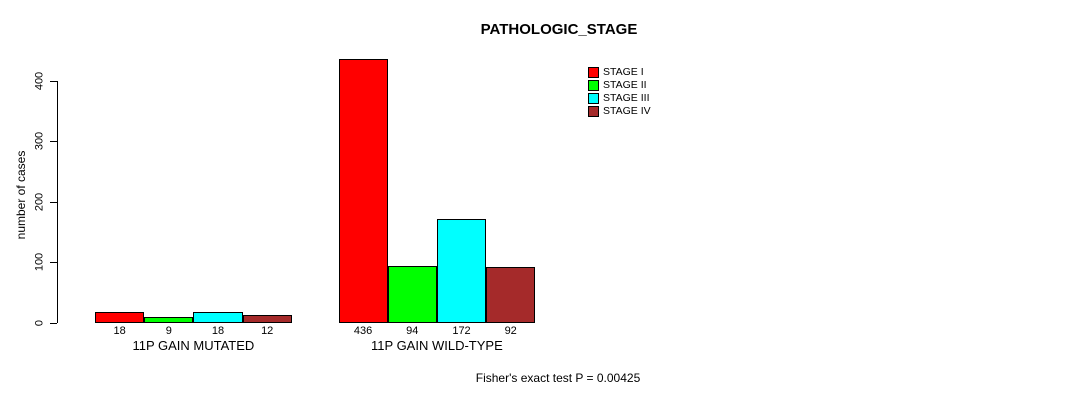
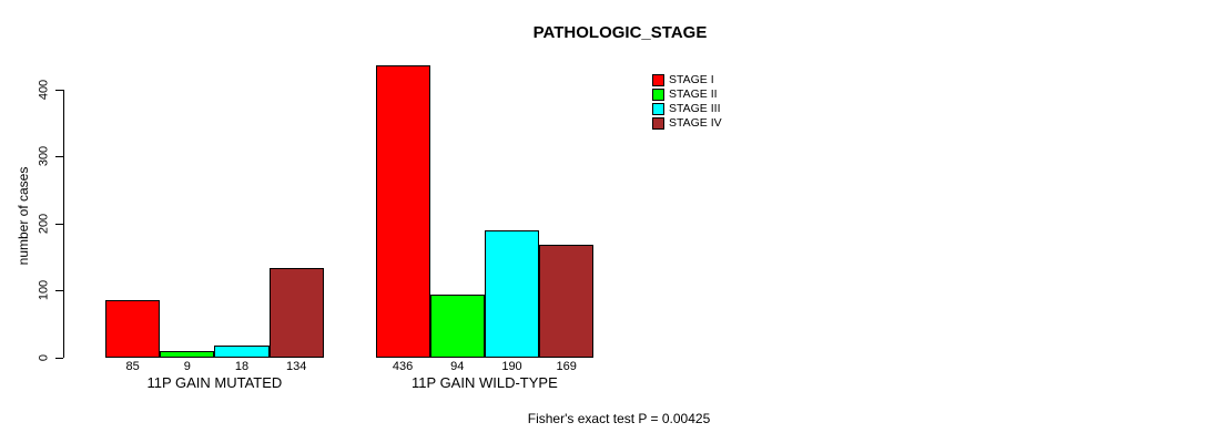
STAGE I/11P GAIN MUTATED: 18 -> 85
STAGE IV/11P GAIN MUTATED: 12 -> 134
STAGE III/11P GAIN WILD-TYPE: 172 -> 190
STAGE IV/11P GAIN WILD-TYPE: 92 -> 169
